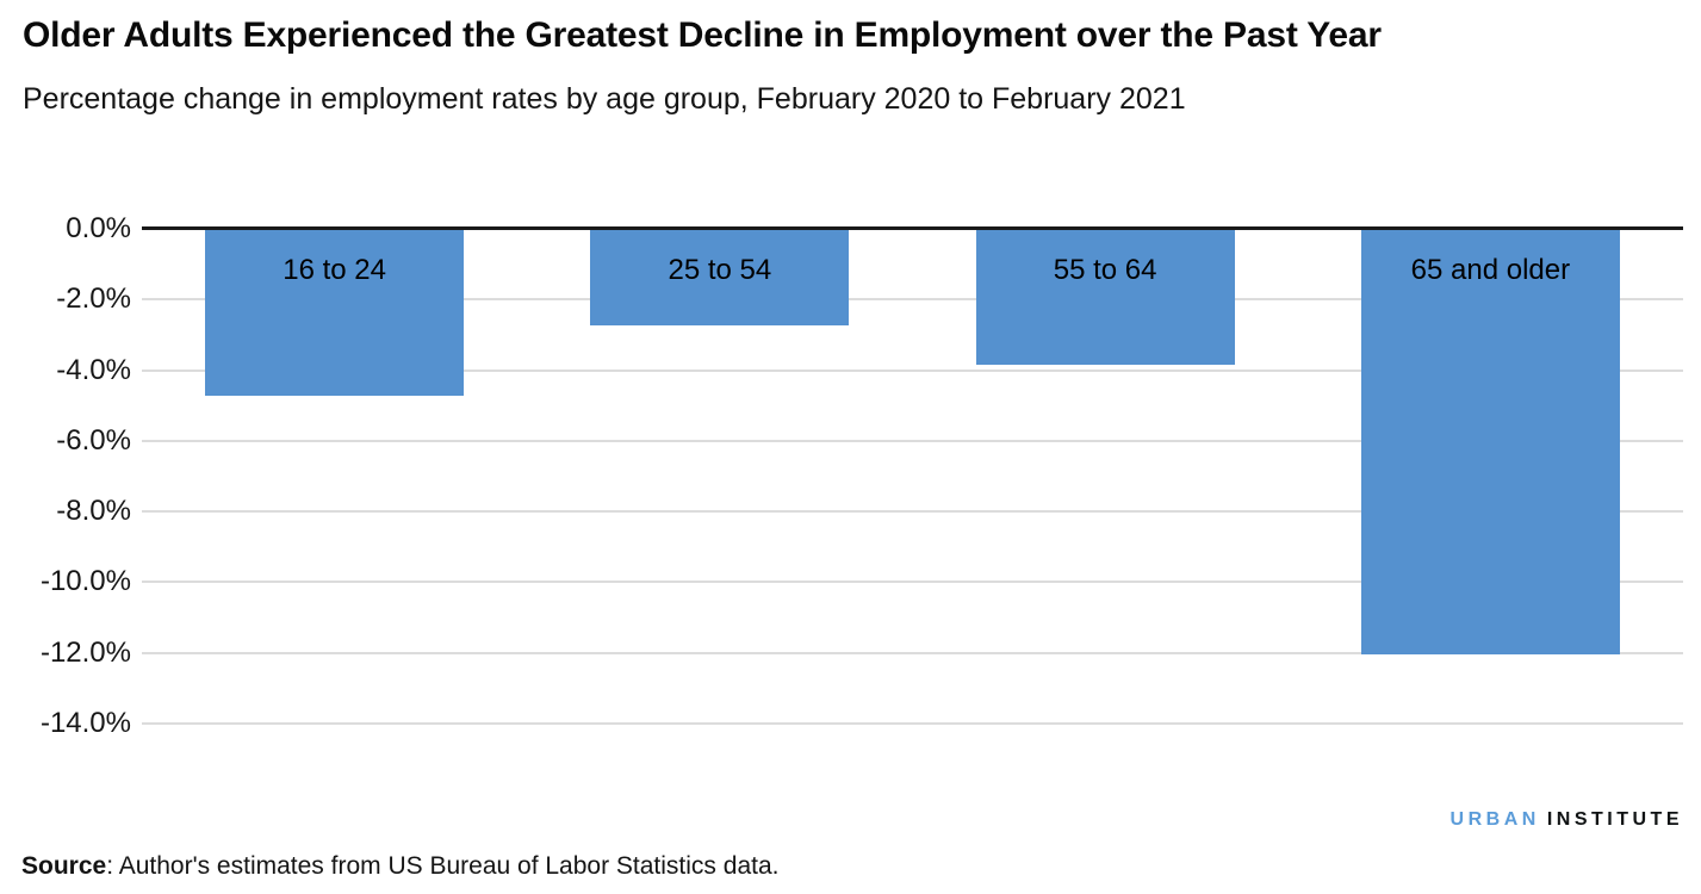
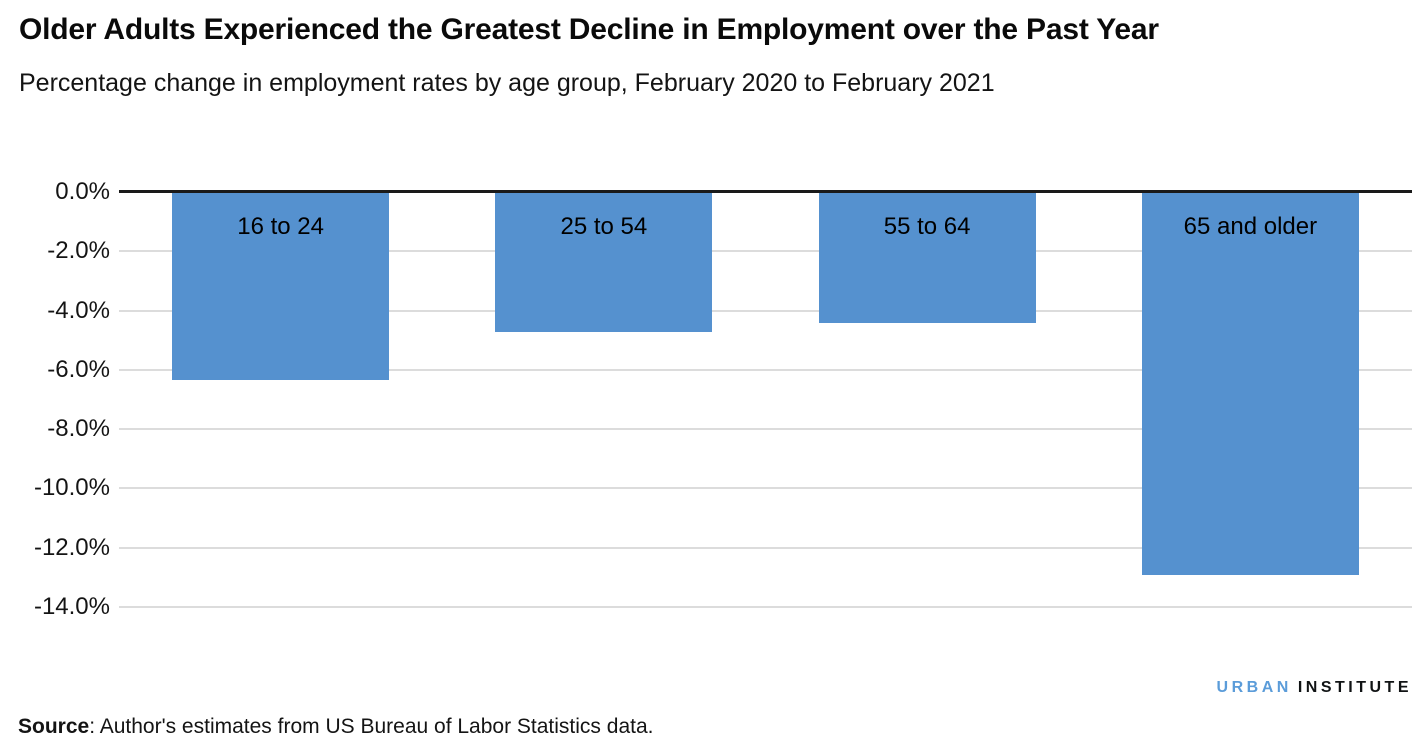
16 to 24: -4.7% -> -6.3%
25 to 54: -2.7% -> -4.7%
55 to 64: -3.8% -> -4.4%
65 and older: -12.0% -> -12.9%
